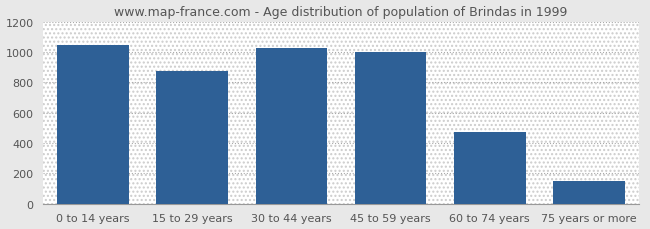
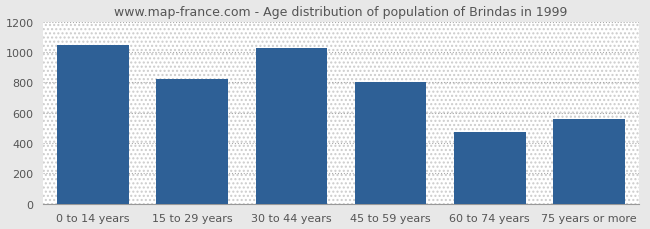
15 to 29 years: 870 -> 820
45 to 59 years: 1000 -> 800
75 years or more: 150 -> 560
